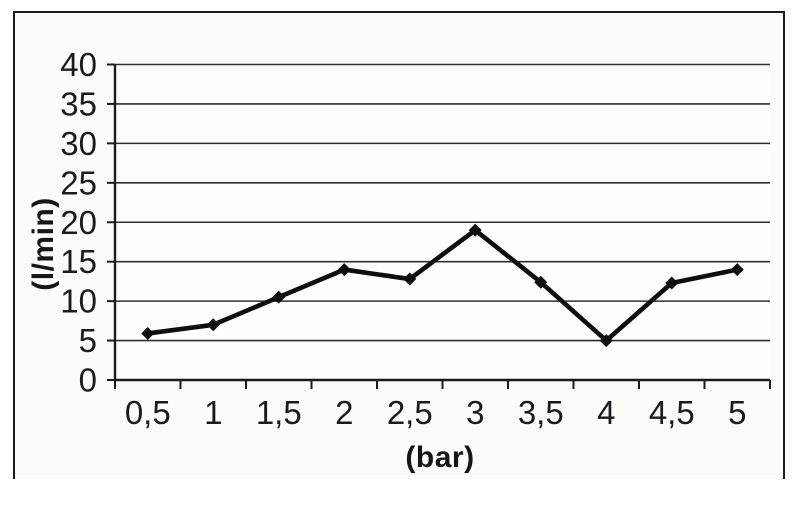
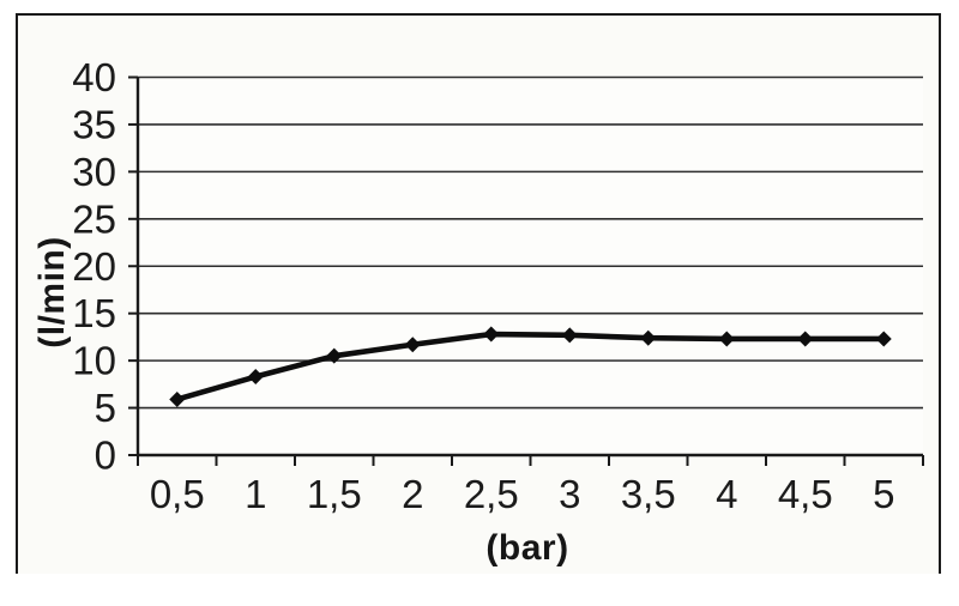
1: 7 -> 8
2: 14 -> 12
3: 19 -> 13
4: 5 -> 12
5: 14 -> 12
